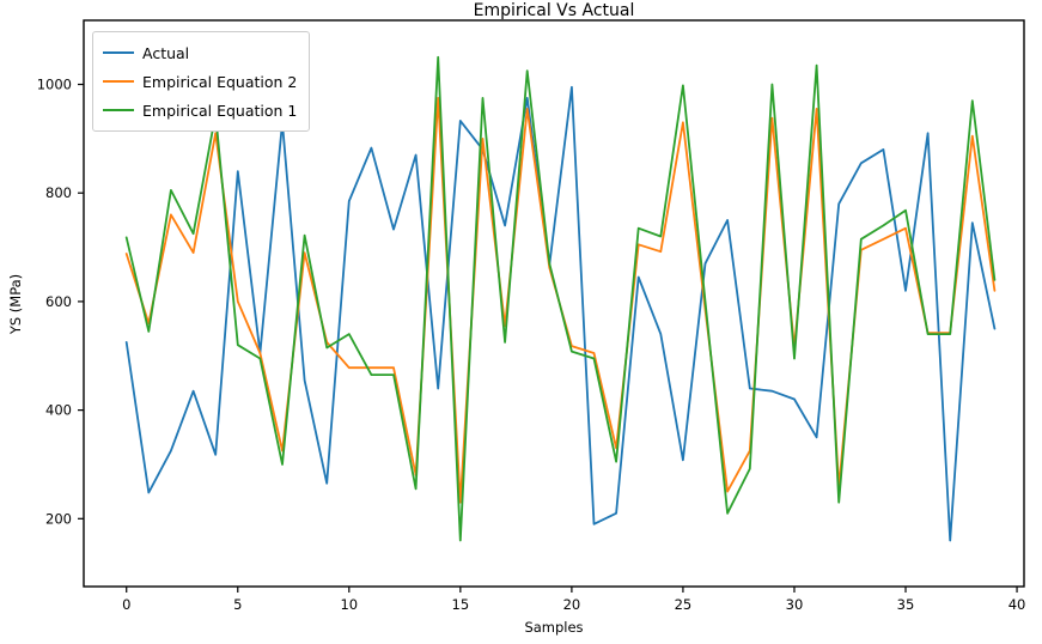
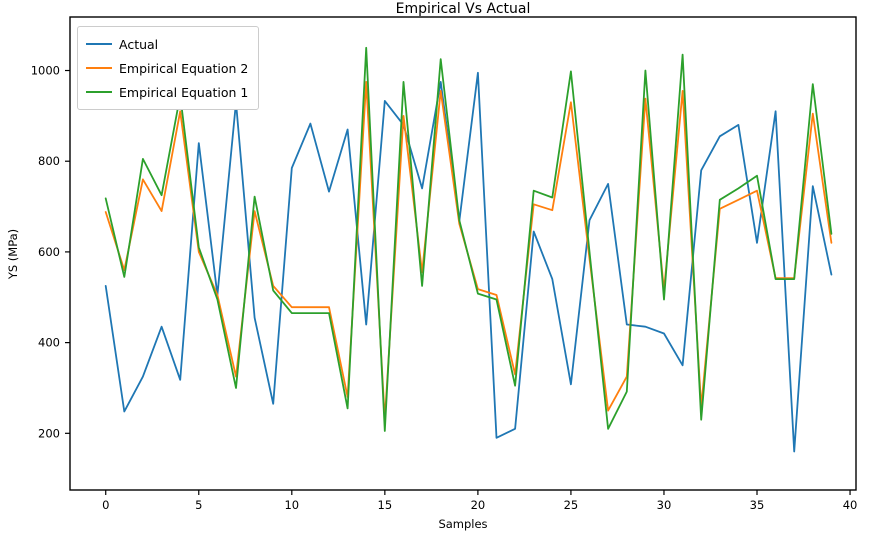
Empirical Equation 1/5: 520 -> 610
Empirical Equation 1/10: 540 -> 460
Empirical Equation 1/15: 160 -> 200
